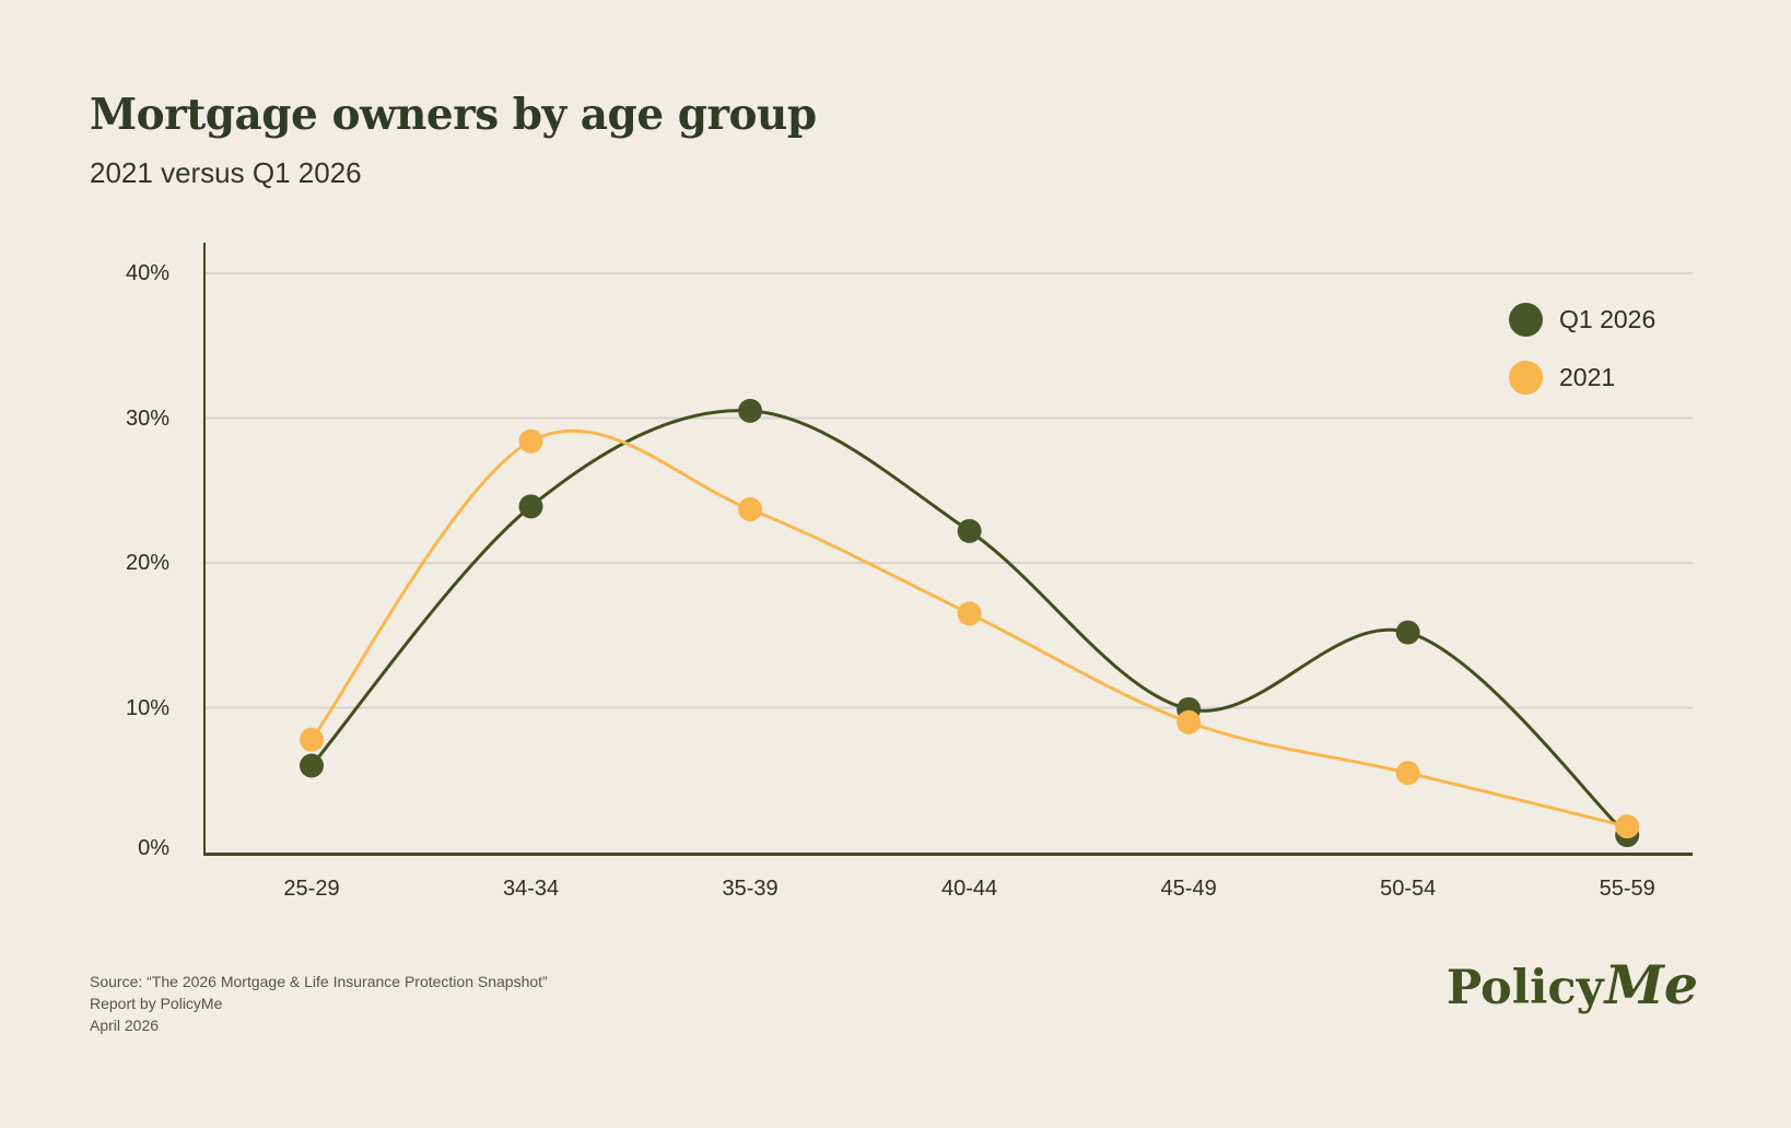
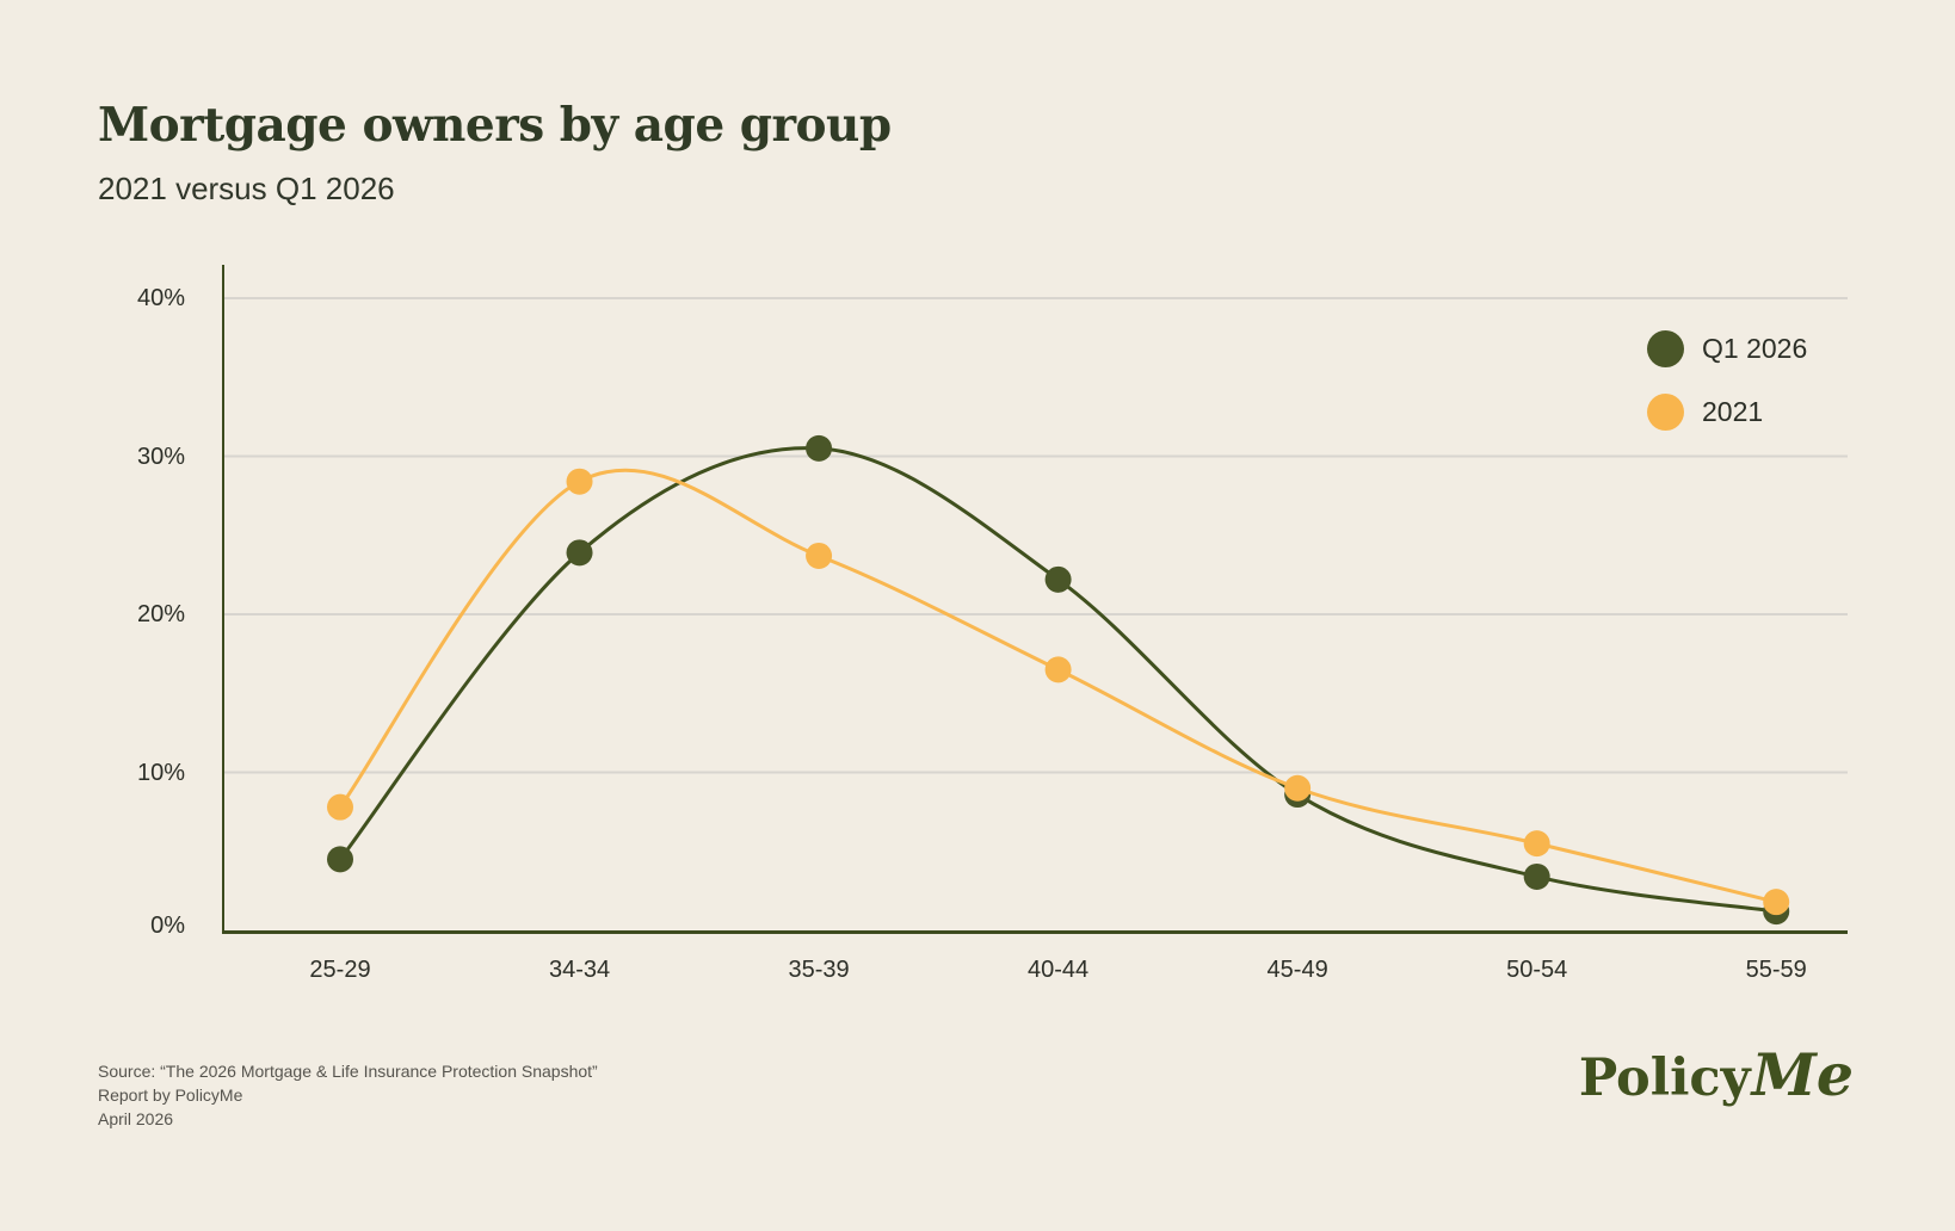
Q1 2026/25-29: 6.0% -> 4.5%
Q1 2026/45-49: 9.9% -> 8.6%
Q1 2026/50-54: 15.2% -> 3.4%
